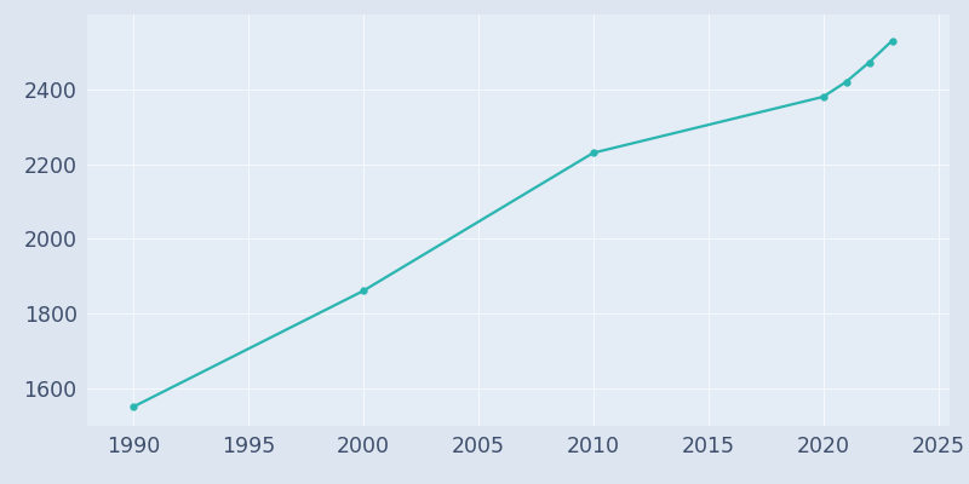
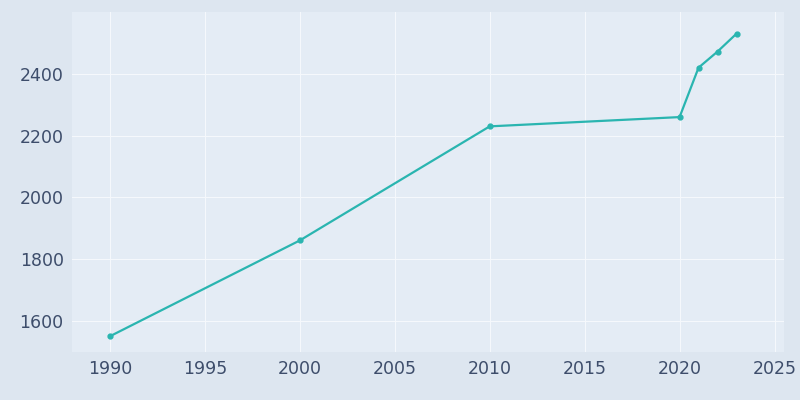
2020: 2380 -> 2260
